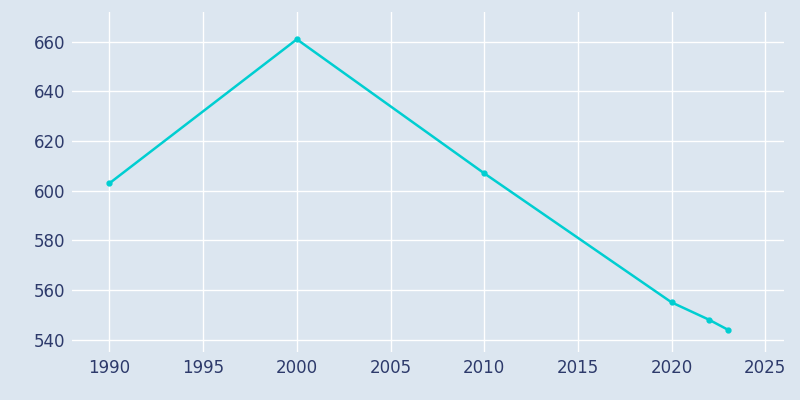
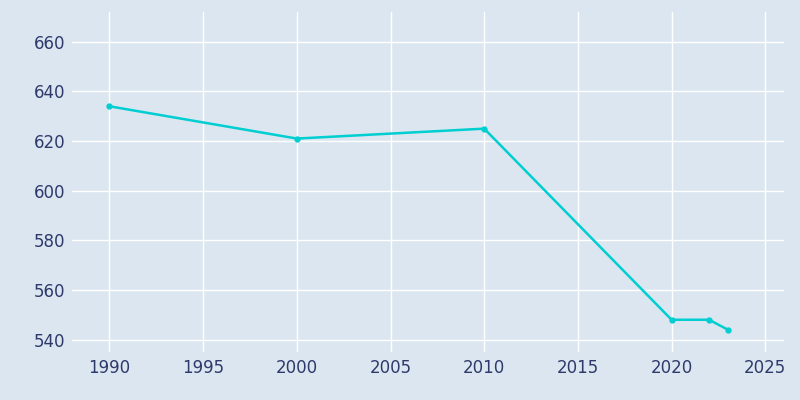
1990: 603 -> 634
2000: 661 -> 621
2010: 607 -> 625
2020: 555 -> 548
